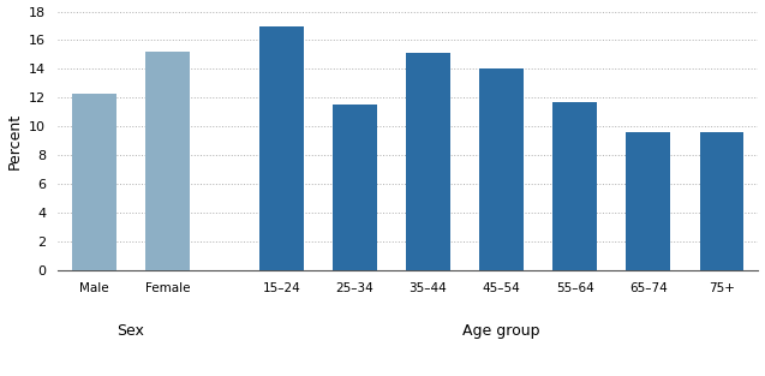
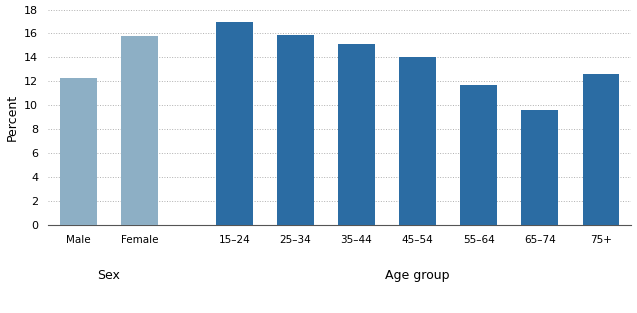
Female: 15.2 -> 15.8
25–34: 11.5 -> 15.9
75+: 9.6 -> 12.6
